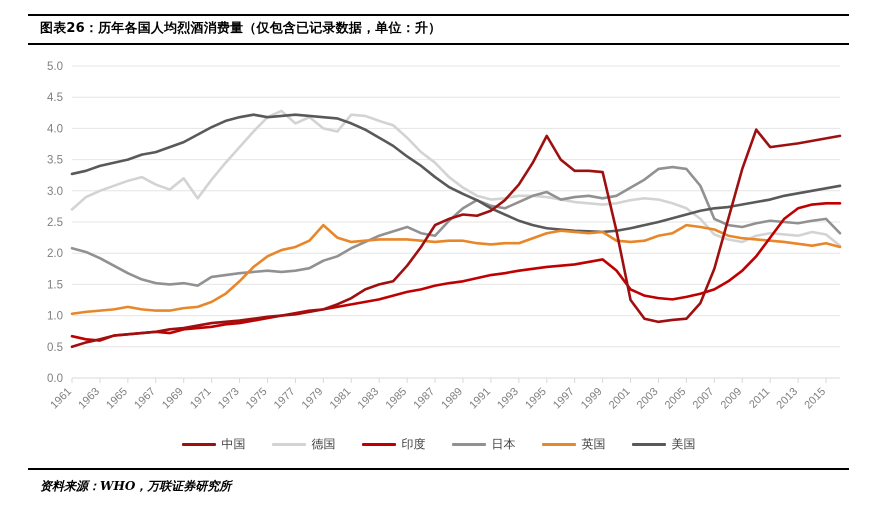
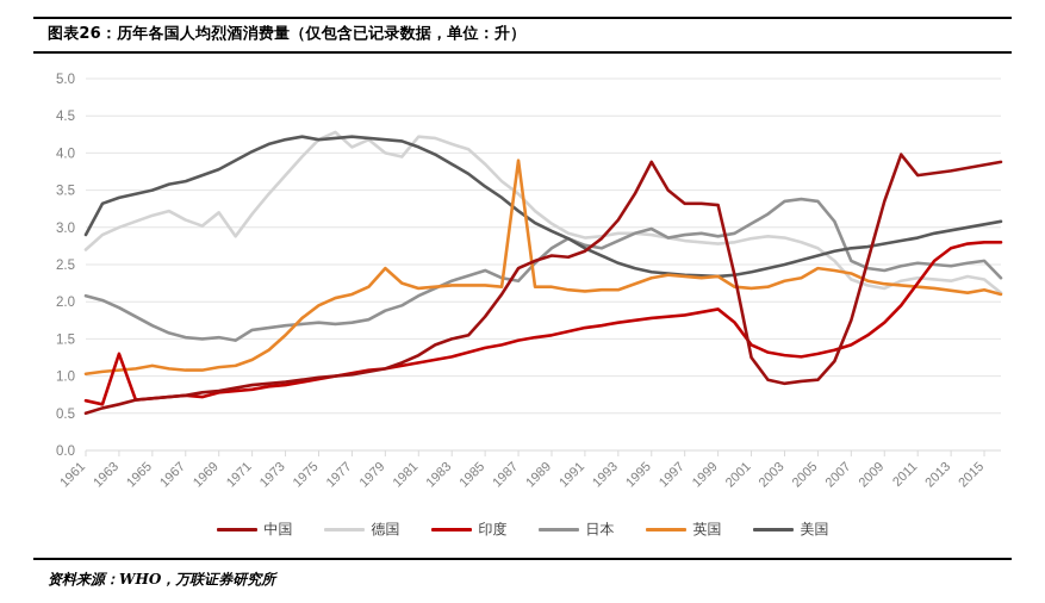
美国/1961: 3.3 -> 2.9
印度/1963: 0.6 -> 1.3
英国/1987: 2.2 -> 3.9
